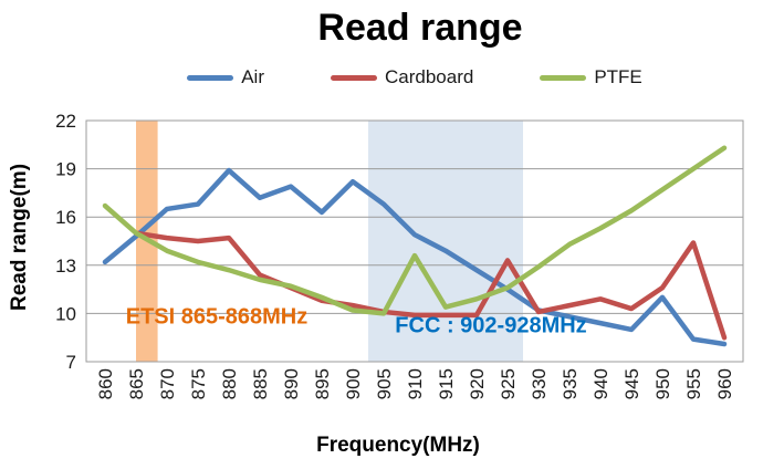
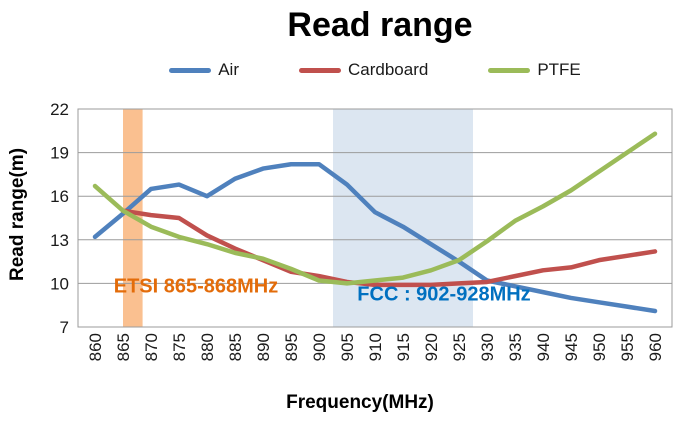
Air/880: 18.9 -> 16.0
Cardboard/880: 14.7 -> 13.3
Air/895: 16.3 -> 18.2
PTFE/910: 13.6 -> 10.2
Cardboard/925: 13.3 -> 10.0
Cardboard/945: 10.3 -> 11.1
Air/950: 11.0 -> 8.7
Cardboard/955: 14.4 -> 11.9
Cardboard/960: 8.5 -> 12.2
